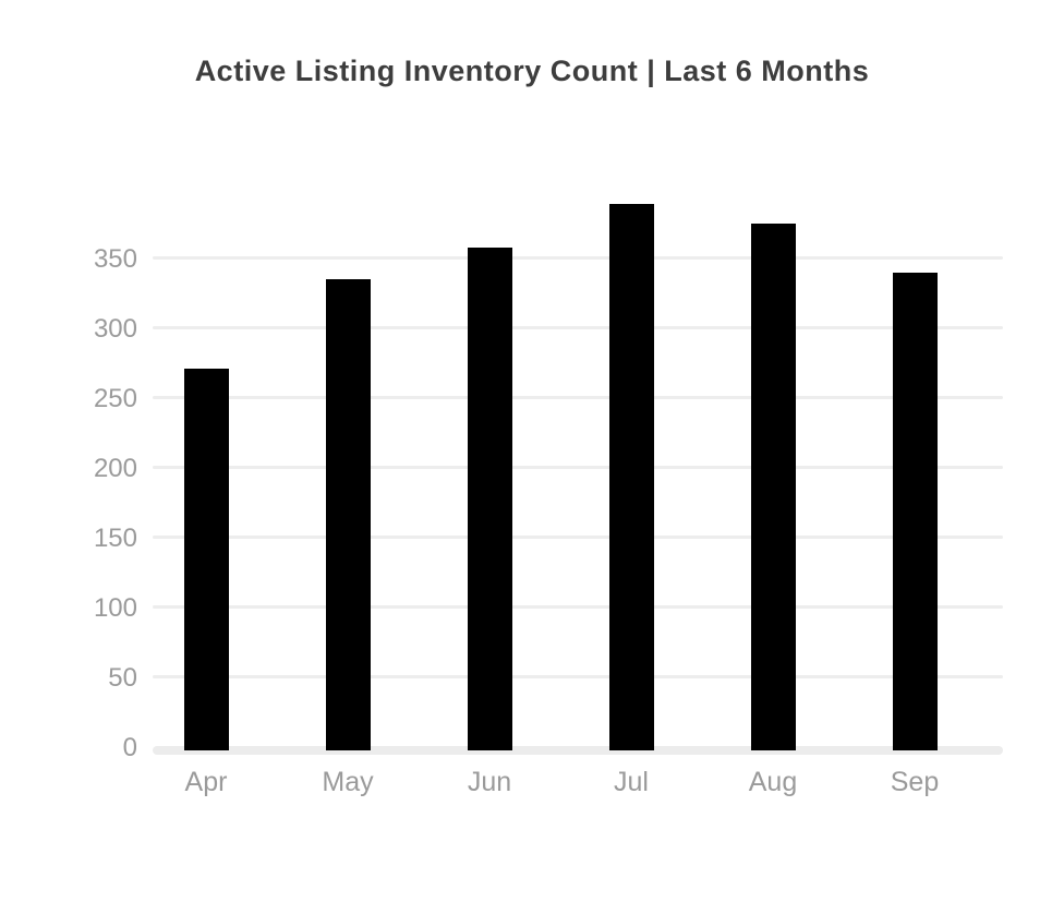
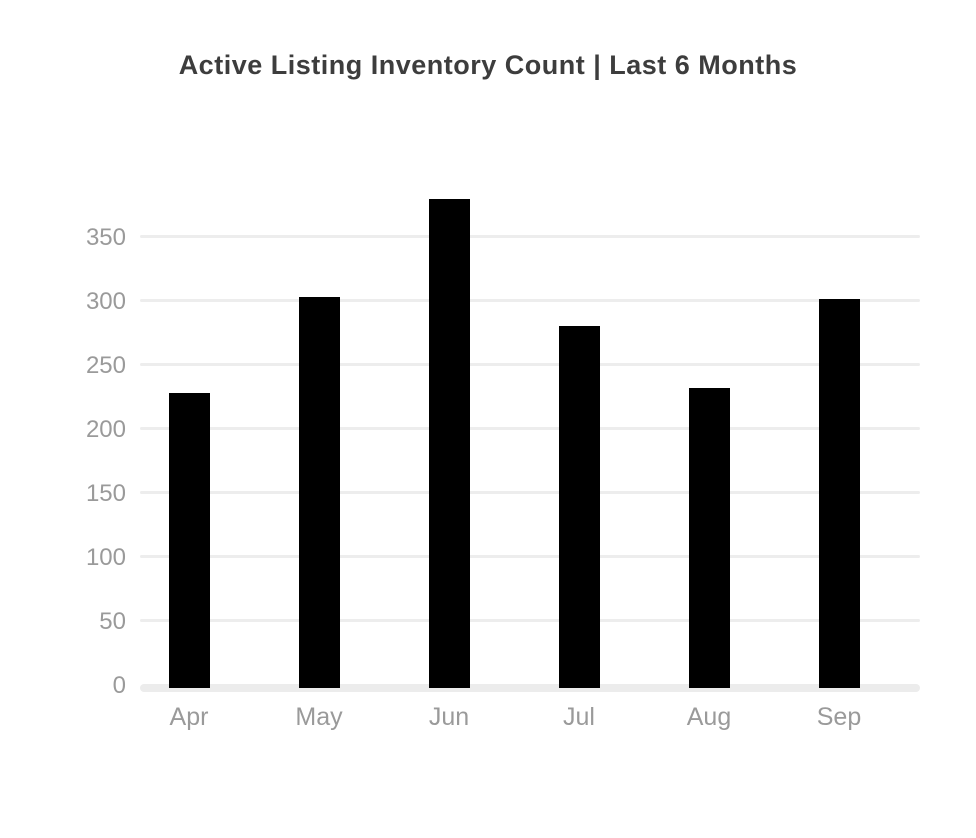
Apr: 270 -> 227
May: 334 -> 302
Jun: 357 -> 379
Jul: 388 -> 280
Aug: 374 -> 231
Sep: 339 -> 301
